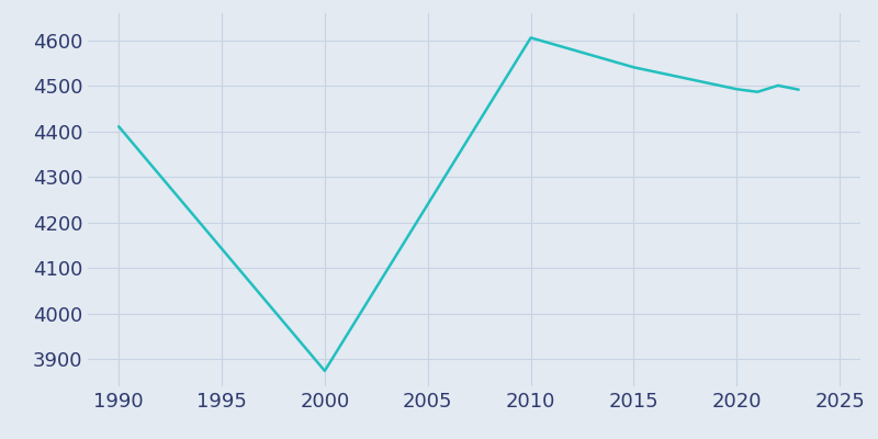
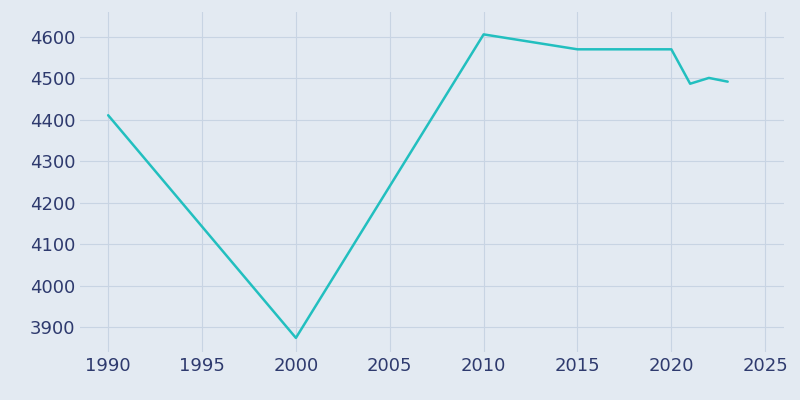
2015: 4541 -> 4570
2020: 4493 -> 4570
